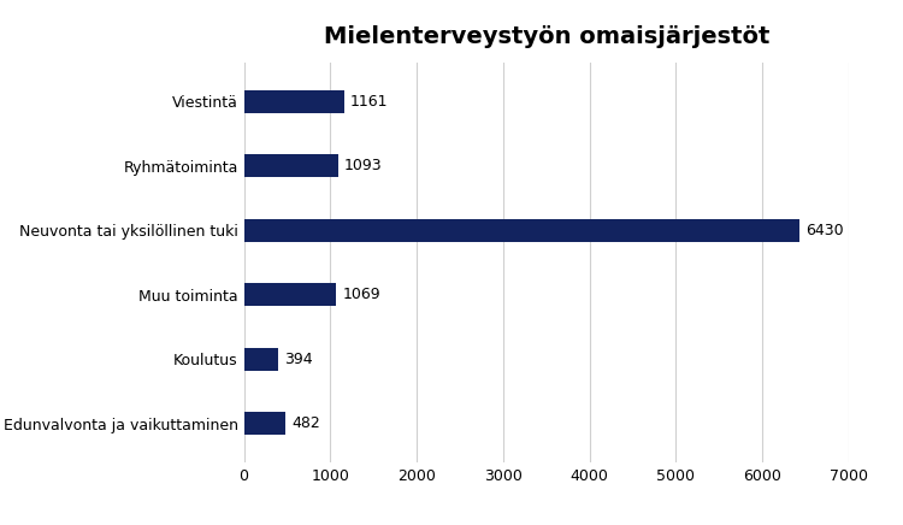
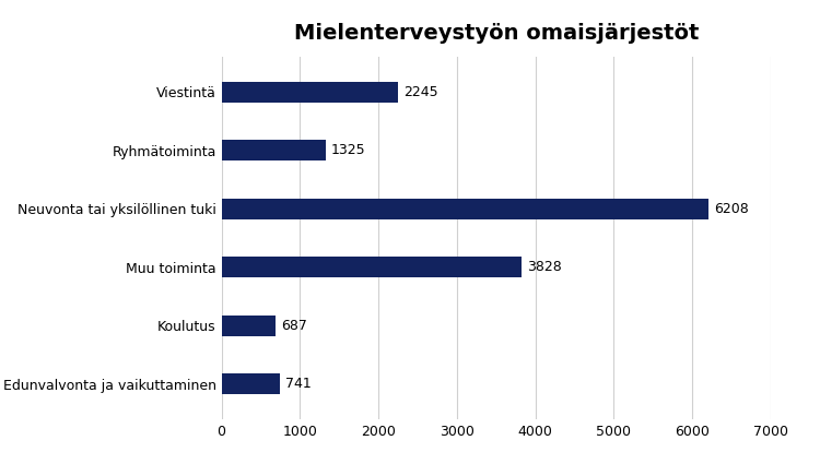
Viestintä: 1161 -> 2245
Ryhmätoiminta: 1093 -> 1325
Neuvonta tai yksilöllinen tuki: 6430 -> 6208
Muu toiminta: 1069 -> 3828
Koulutus: 394 -> 687
Edunvalvonta ja vaikuttaminen: 482 -> 741
